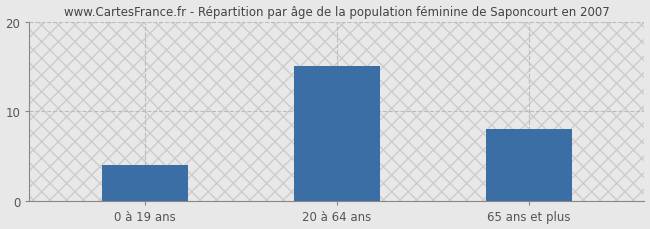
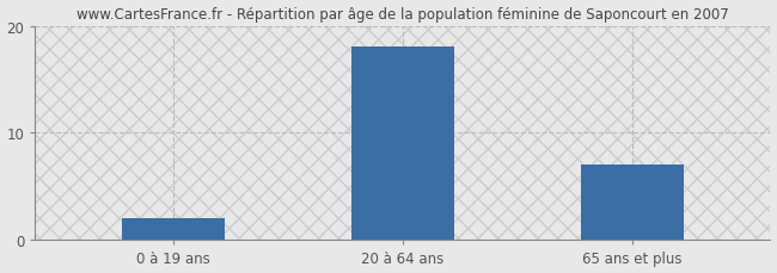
0 à 19 ans: 4 -> 2
20 à 64 ans: 15 -> 18
65 ans et plus: 8 -> 7
